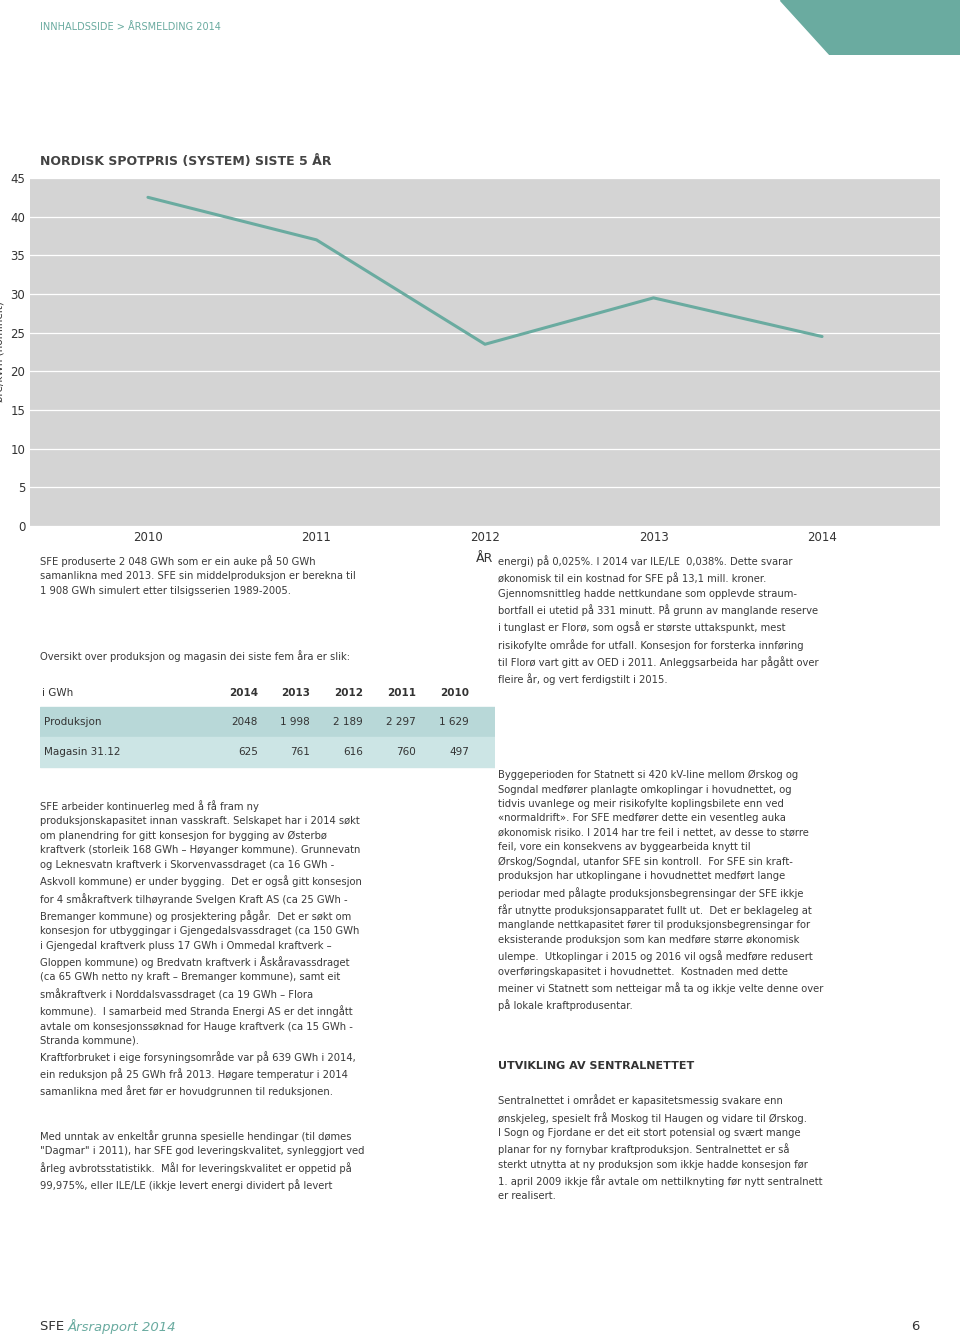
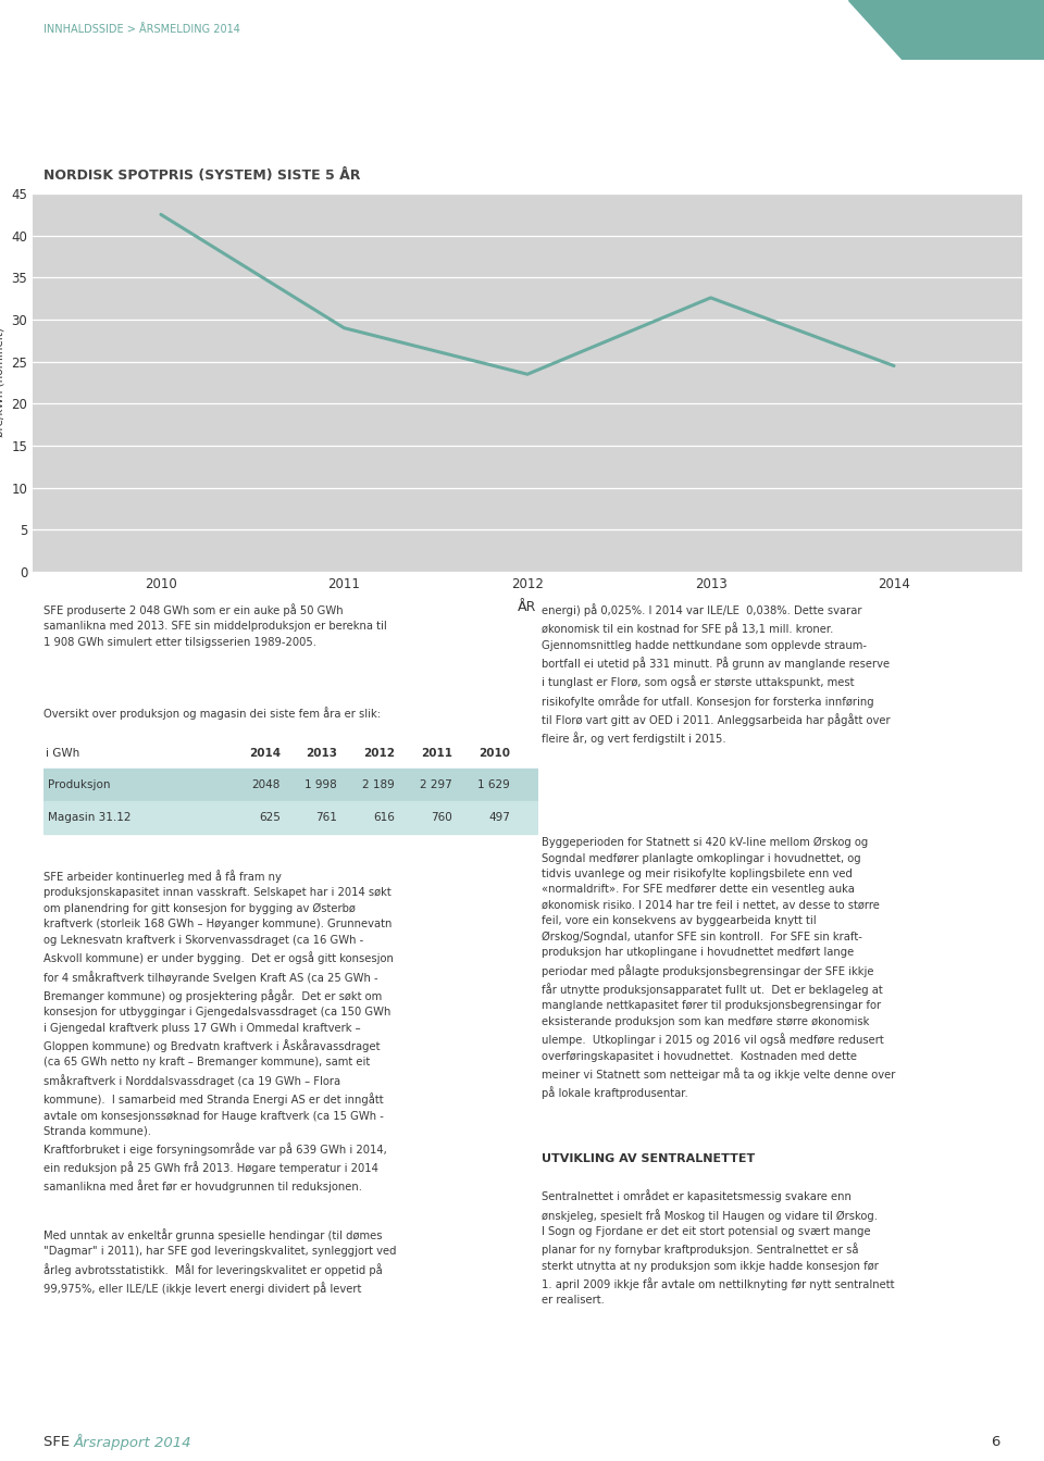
2011: 37.0 -> 29.0
2013: 29.5 -> 32.6
